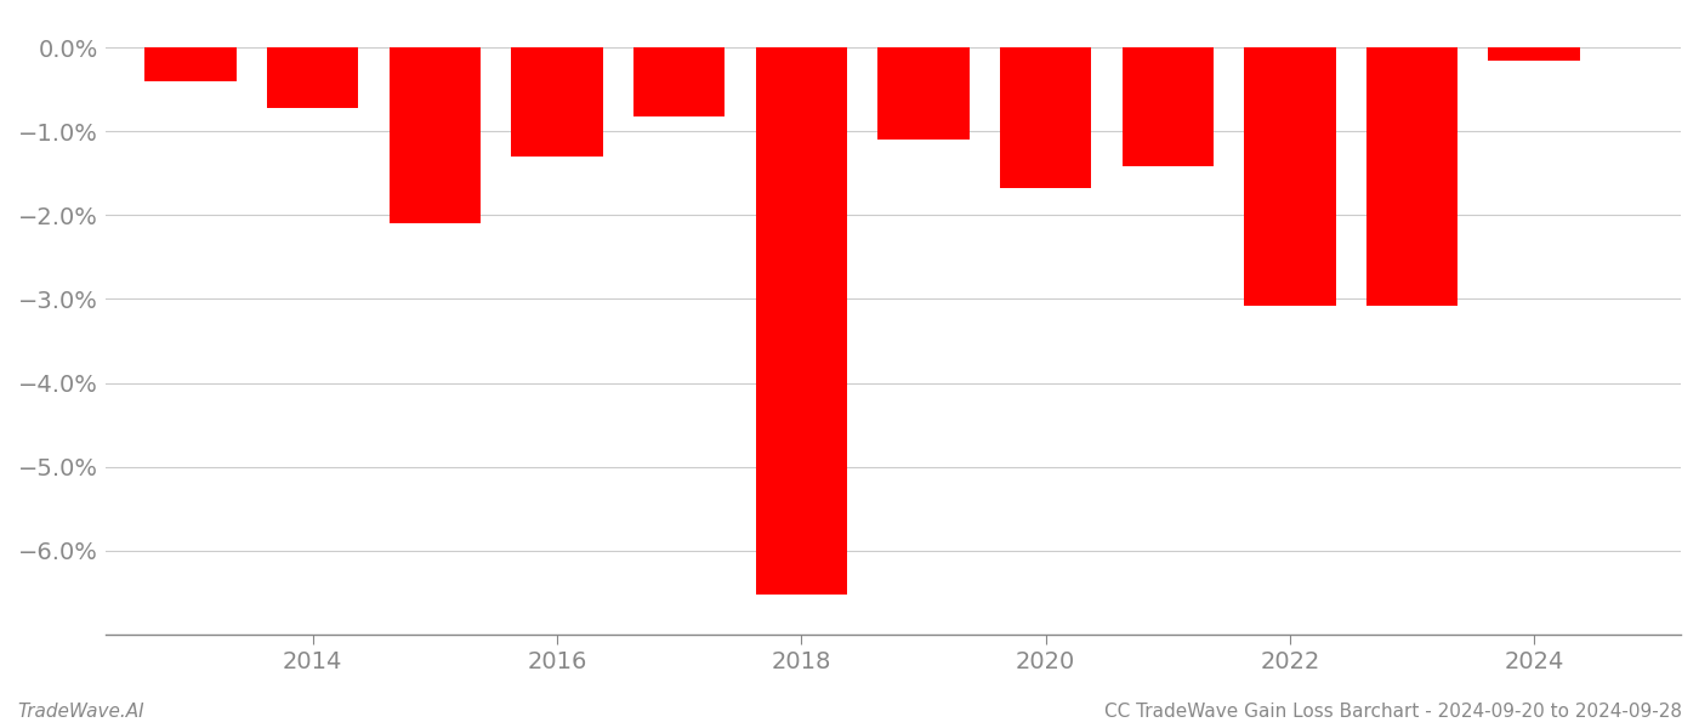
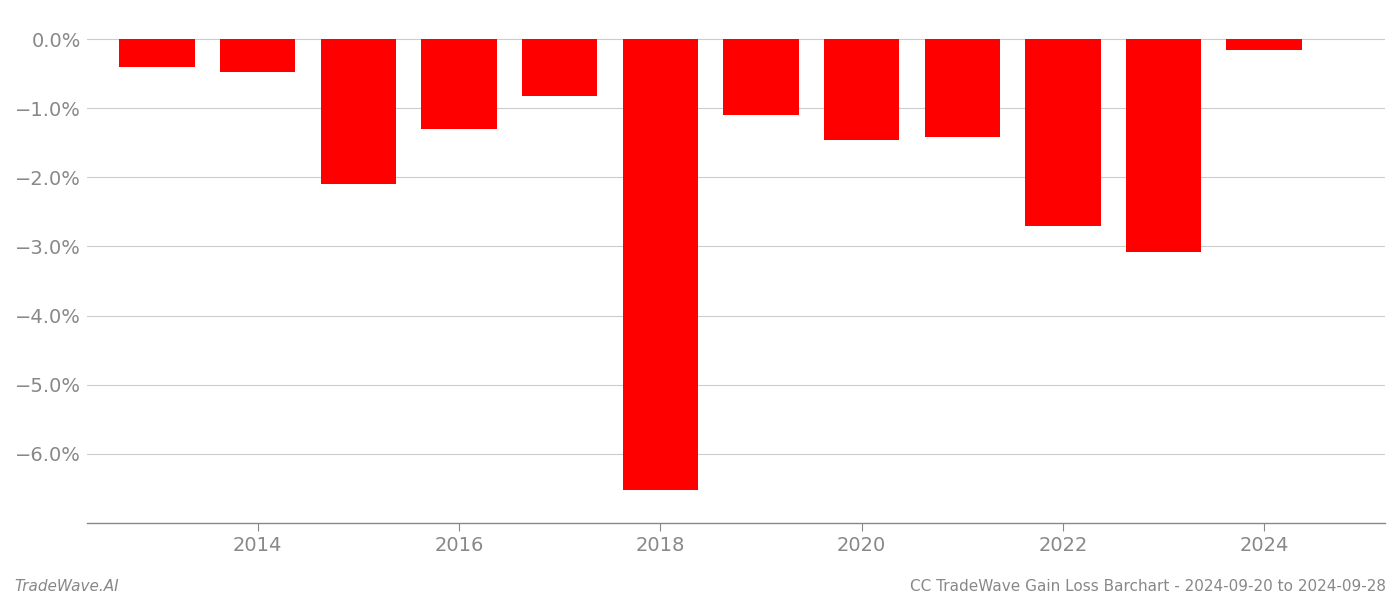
2014: -0.72% -> -0.48%
2020: -1.68% -> -1.46%
2022: -3.08% -> -2.70%
